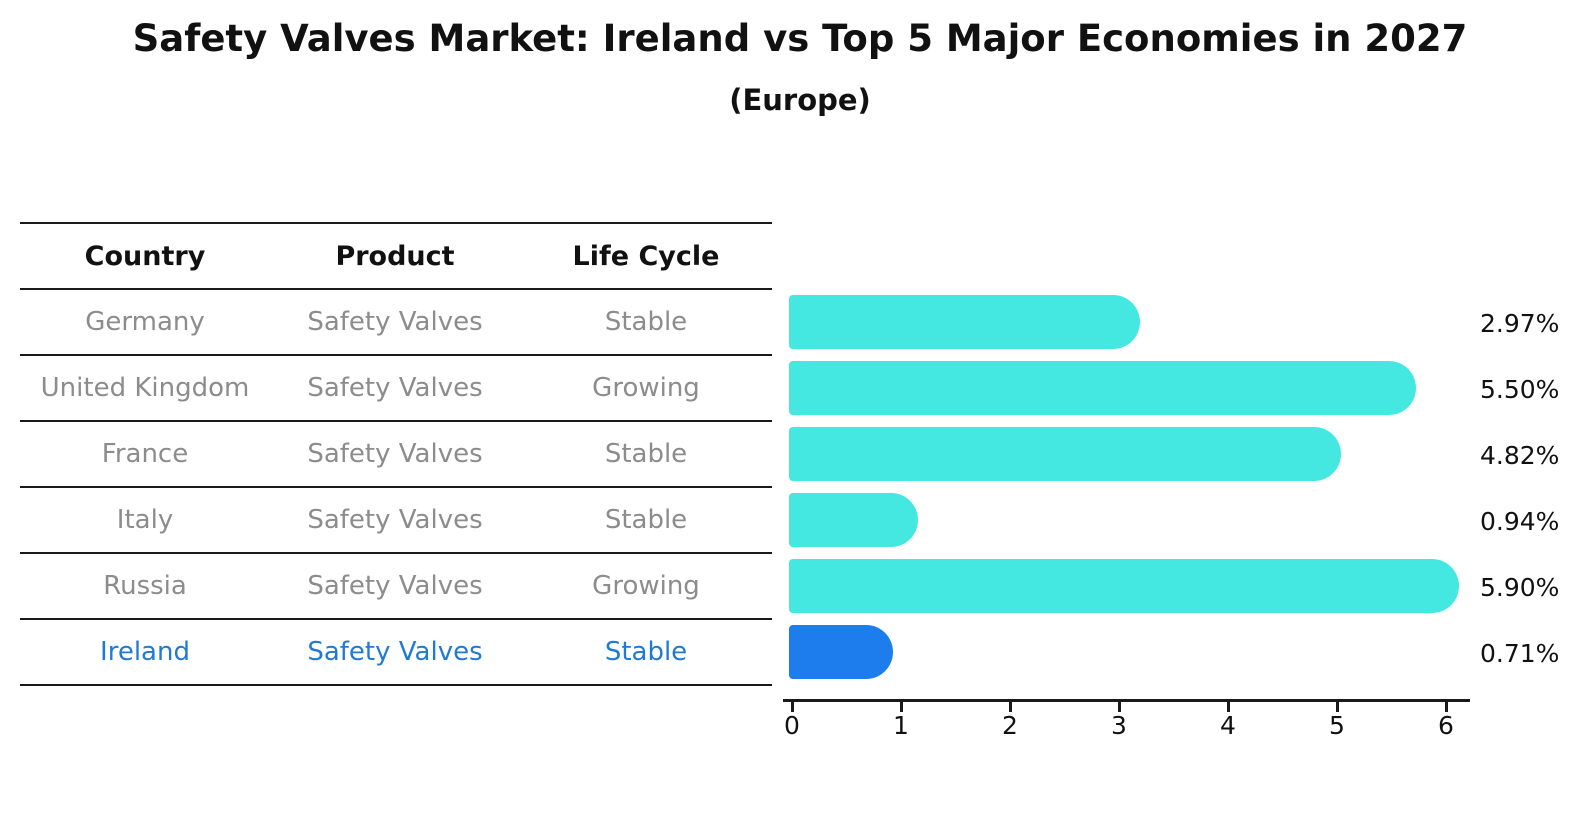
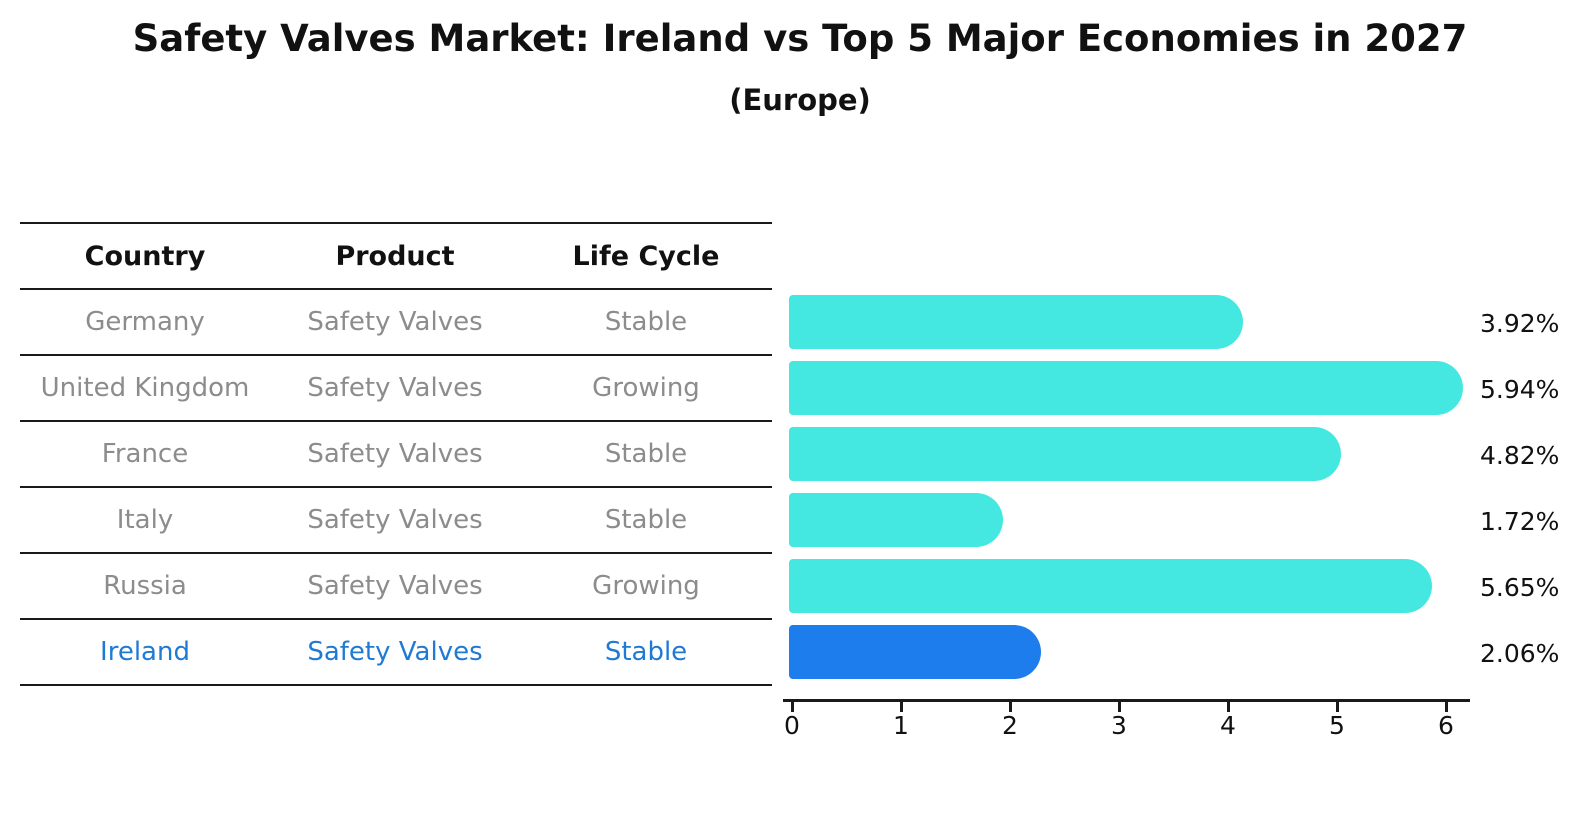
Germany: 2.97% -> 3.92%
United Kingdom: 5.50% -> 5.94%
Italy: 0.94% -> 1.72%
Russia: 5.90% -> 5.65%
Ireland: 0.71% -> 2.06%
